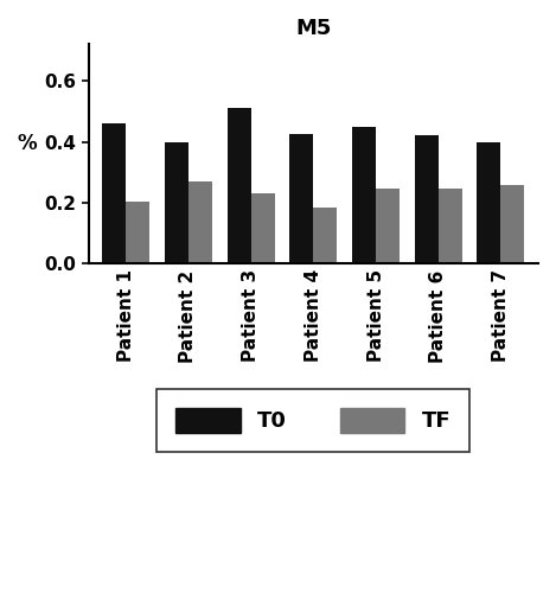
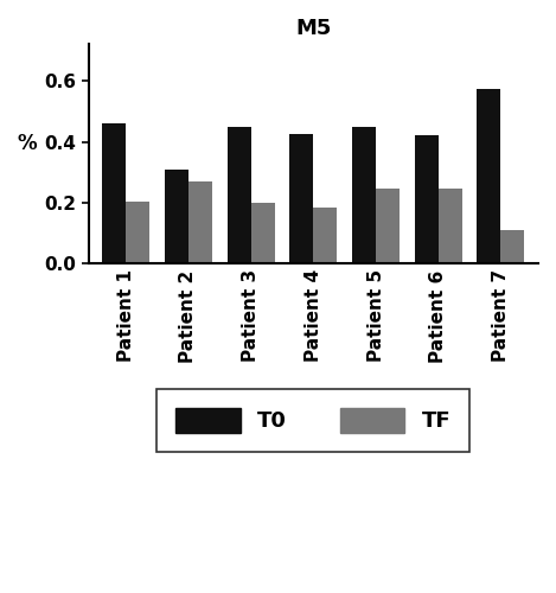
T0/Patient 2: 0.400 -> 0.310
T0/Patient 3: 0.510 -> 0.450
TF/Patient 3: 0.230 -> 0.200
T0/Patient 7: 0.400 -> 0.575
TF/Patient 7: 0.258 -> 0.110
